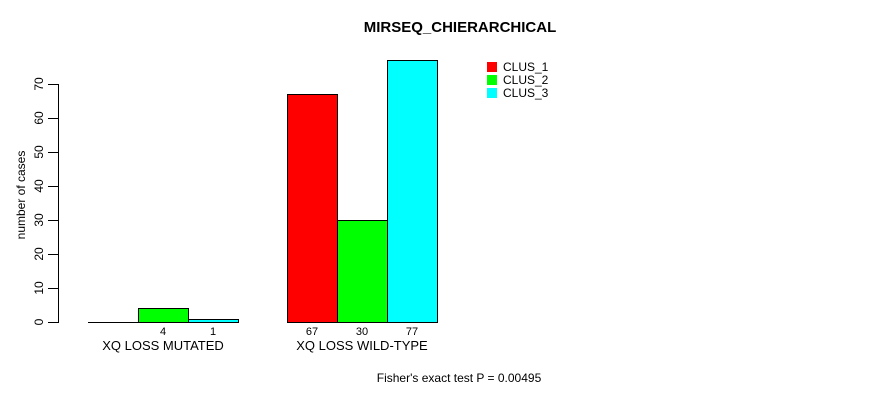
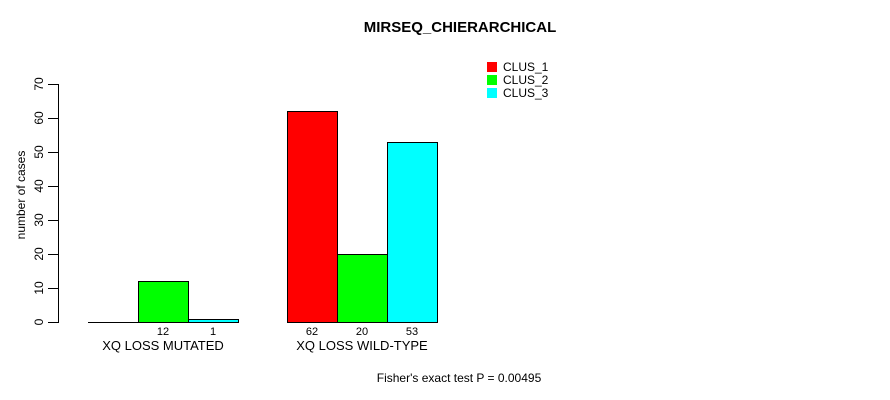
CLUS_2/XQ LOSS MUTATED: 4 -> 12
CLUS_1/XQ LOSS WILD-TYPE: 67 -> 62
CLUS_2/XQ LOSS WILD-TYPE: 30 -> 20
CLUS_3/XQ LOSS WILD-TYPE: 77 -> 53
